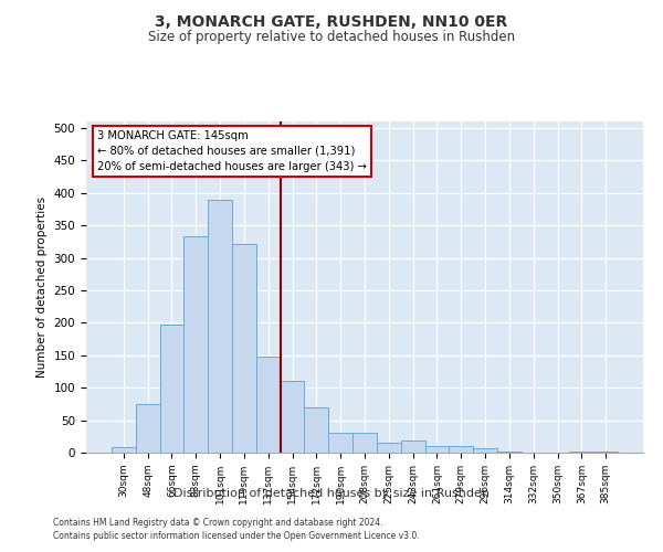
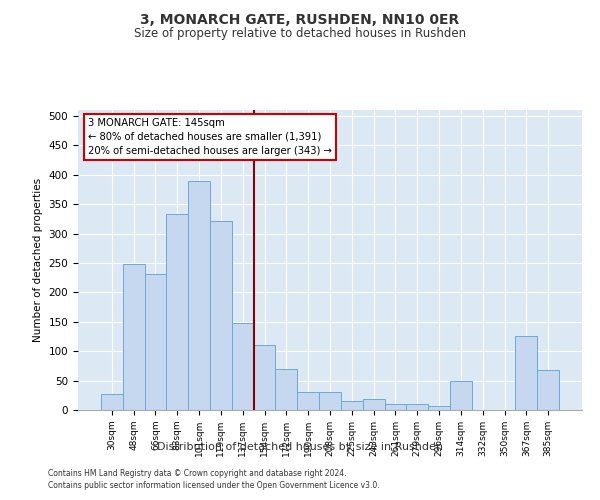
30sqm: 8 -> 28
48sqm: 75 -> 248
66sqm: 197 -> 232
314sqm: 2 -> 50
367sqm: 1 -> 126
385sqm: 1 -> 68
